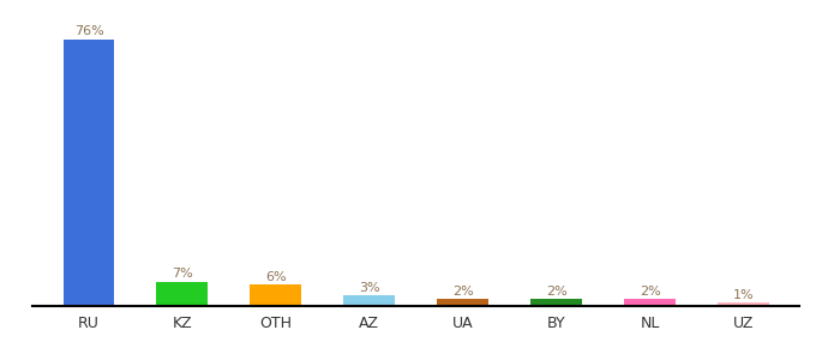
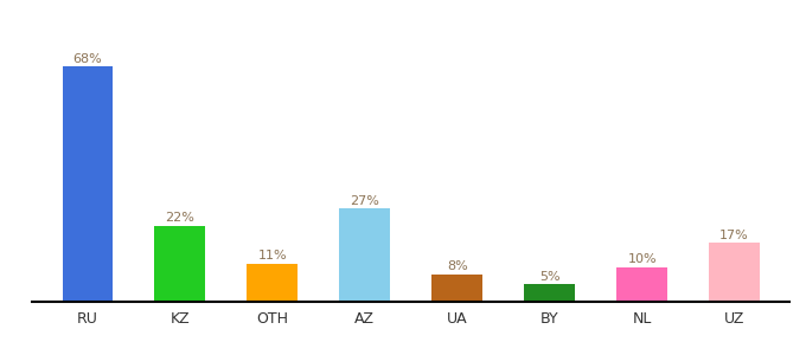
RU: 76% -> 68%
KZ: 7% -> 22%
OTH: 6% -> 11%
AZ: 3% -> 27%
UA: 2% -> 8%
BY: 2% -> 5%
NL: 2% -> 10%
UZ: 1% -> 17%
